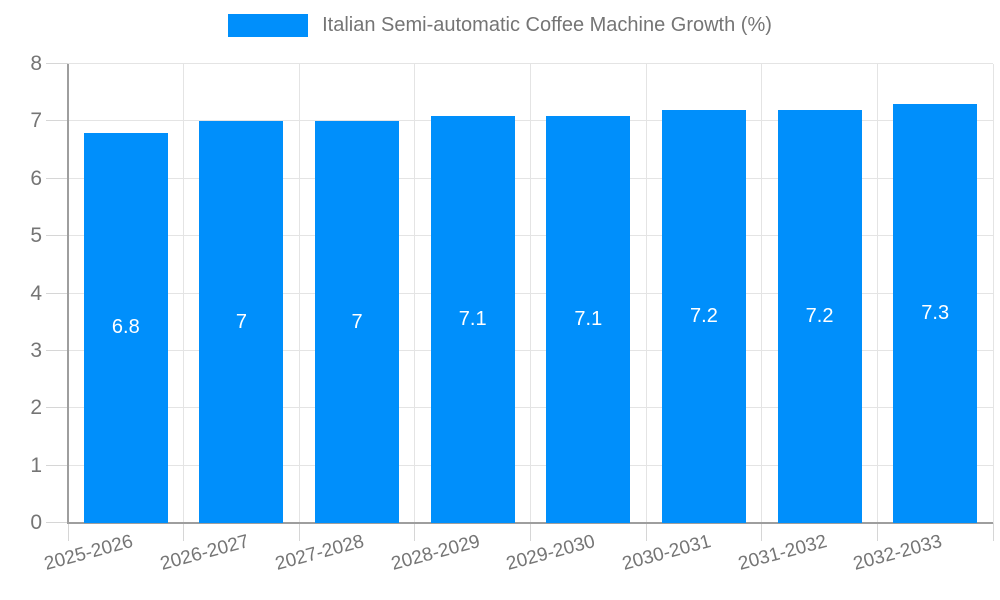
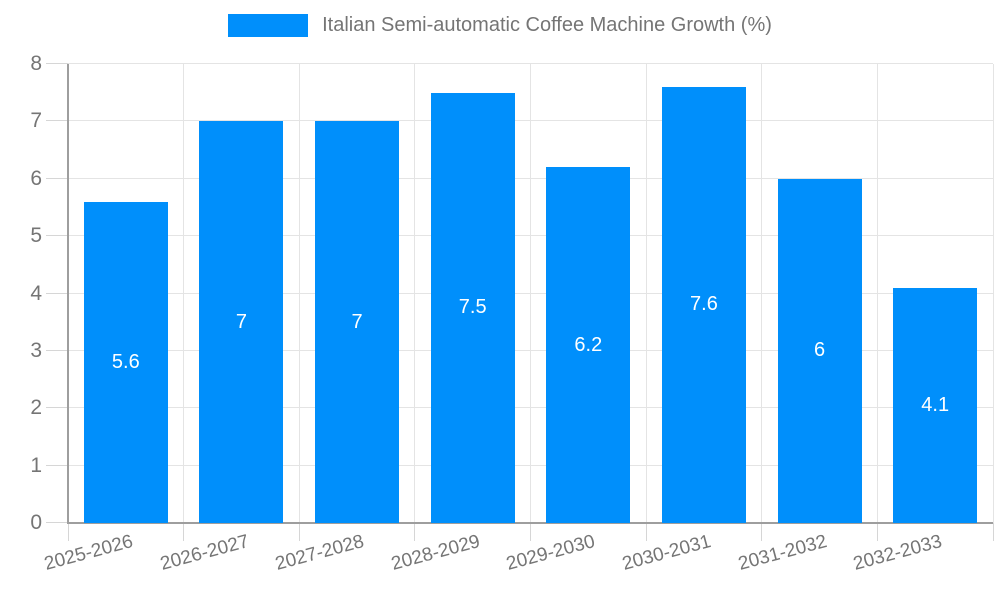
2025-2026: 6.8 -> 5.6
2028-2029: 7.1 -> 7.5
2029-2030: 7.1 -> 6.2
2030-2031: 7.2 -> 7.6
2031-2032: 7.2 -> 6
2032-2033: 7.3 -> 4.1
